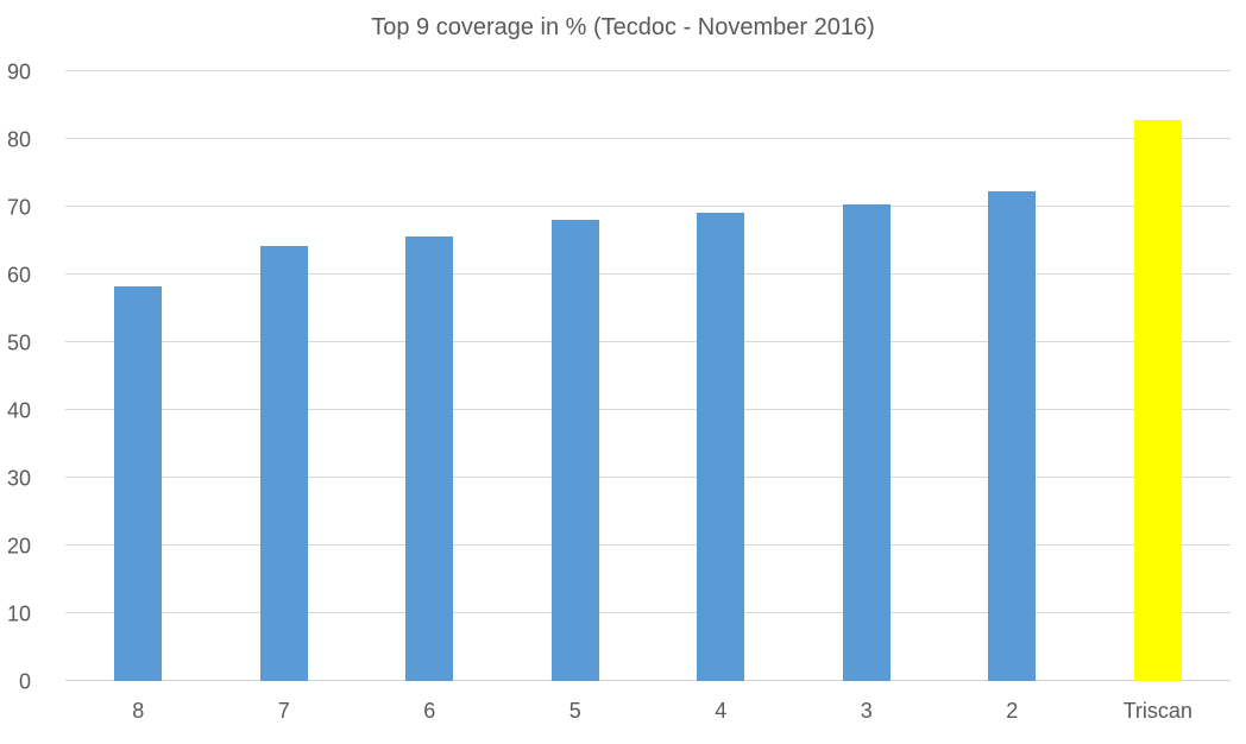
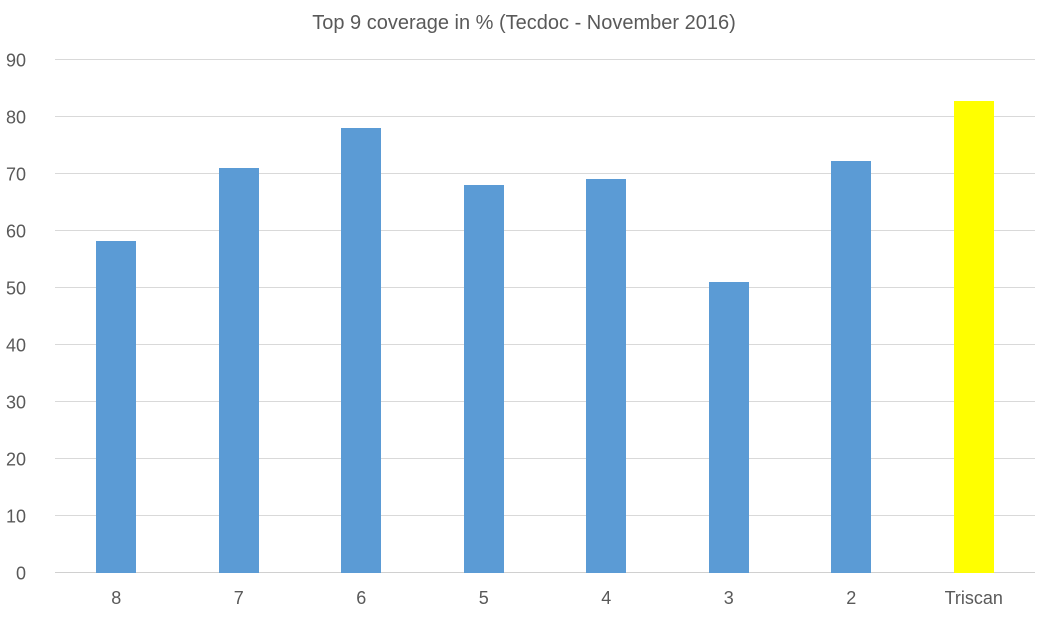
7: 64 -> 71
6: 66 -> 78
3: 70 -> 51
